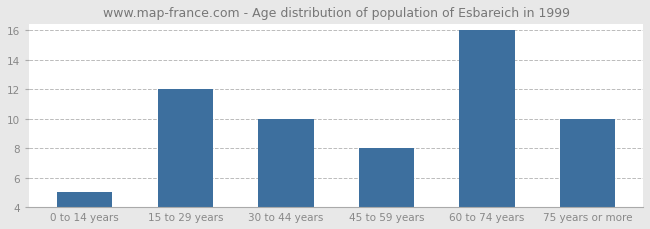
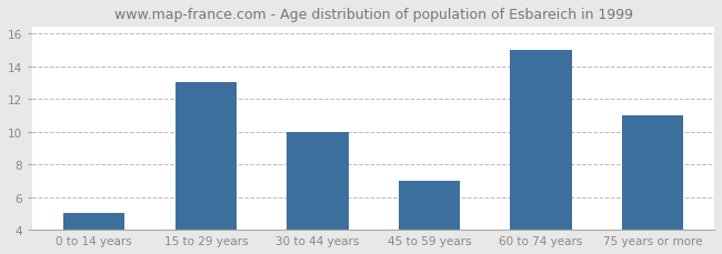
15 to 29 years: 12 -> 13
45 to 59 years: 8 -> 7
60 to 74 years: 16 -> 15
75 years or more: 10 -> 11
